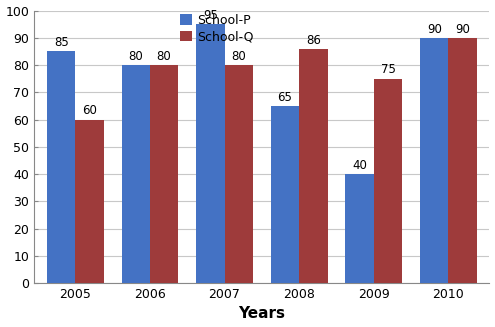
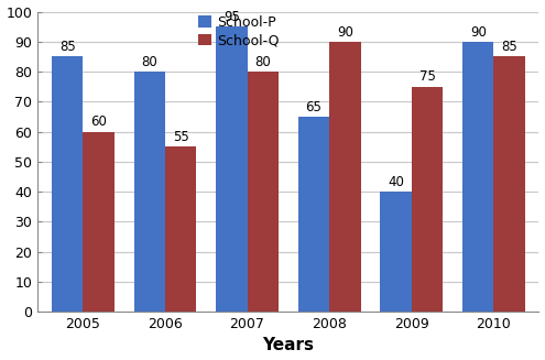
School-Q/2006: 80 -> 55
School-Q/2008: 86 -> 90
School-Q/2010: 90 -> 85
